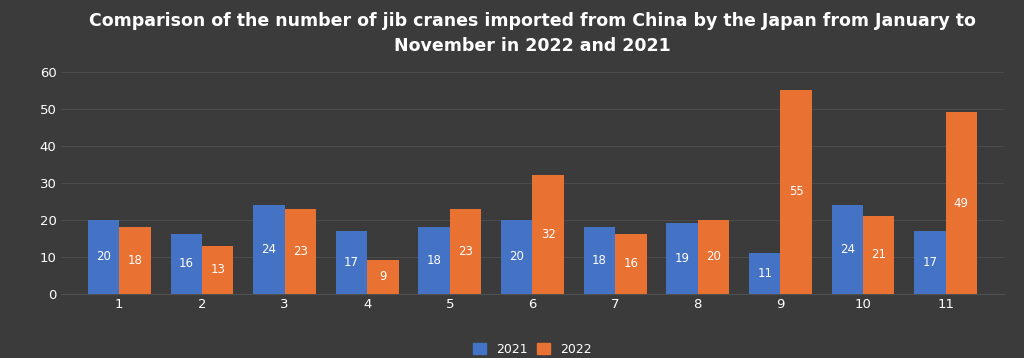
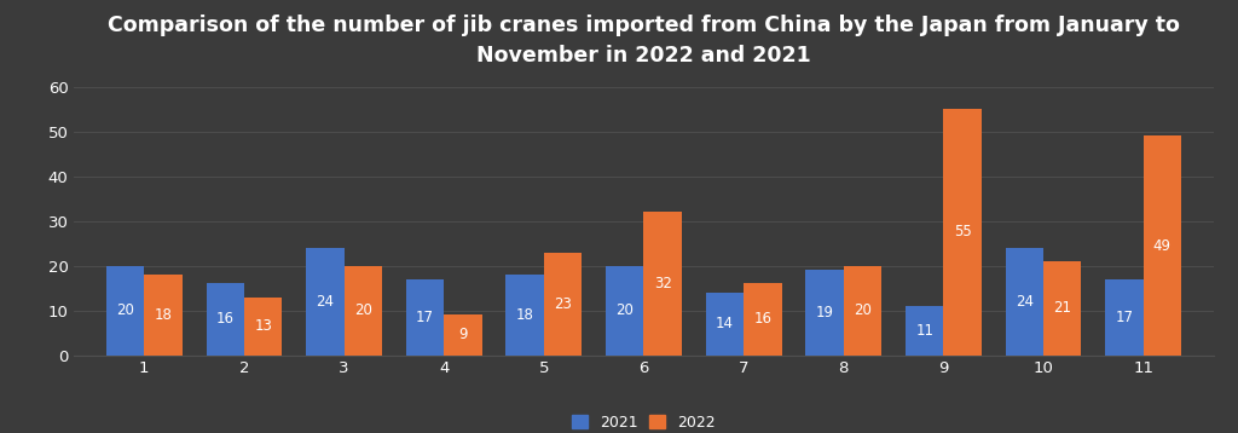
2022/3: 23 -> 20
2021/7: 18 -> 14
